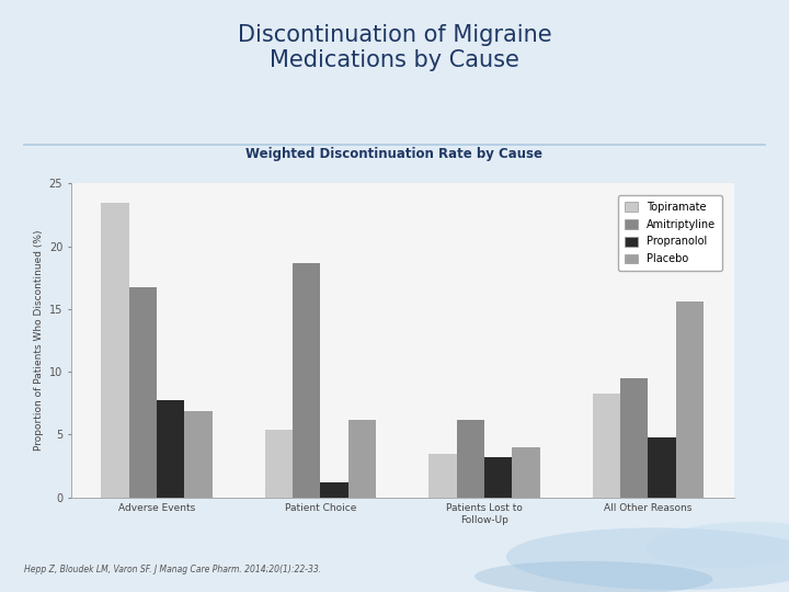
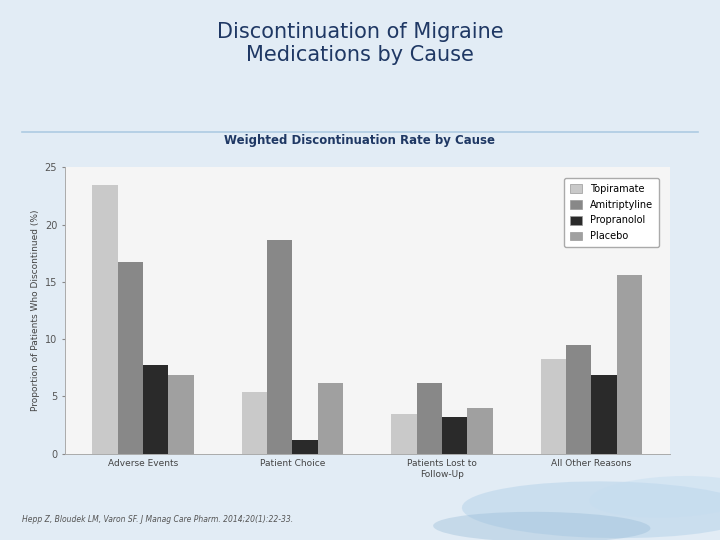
Propranolol/All Other Reasons: 4.8 -> 6.9
